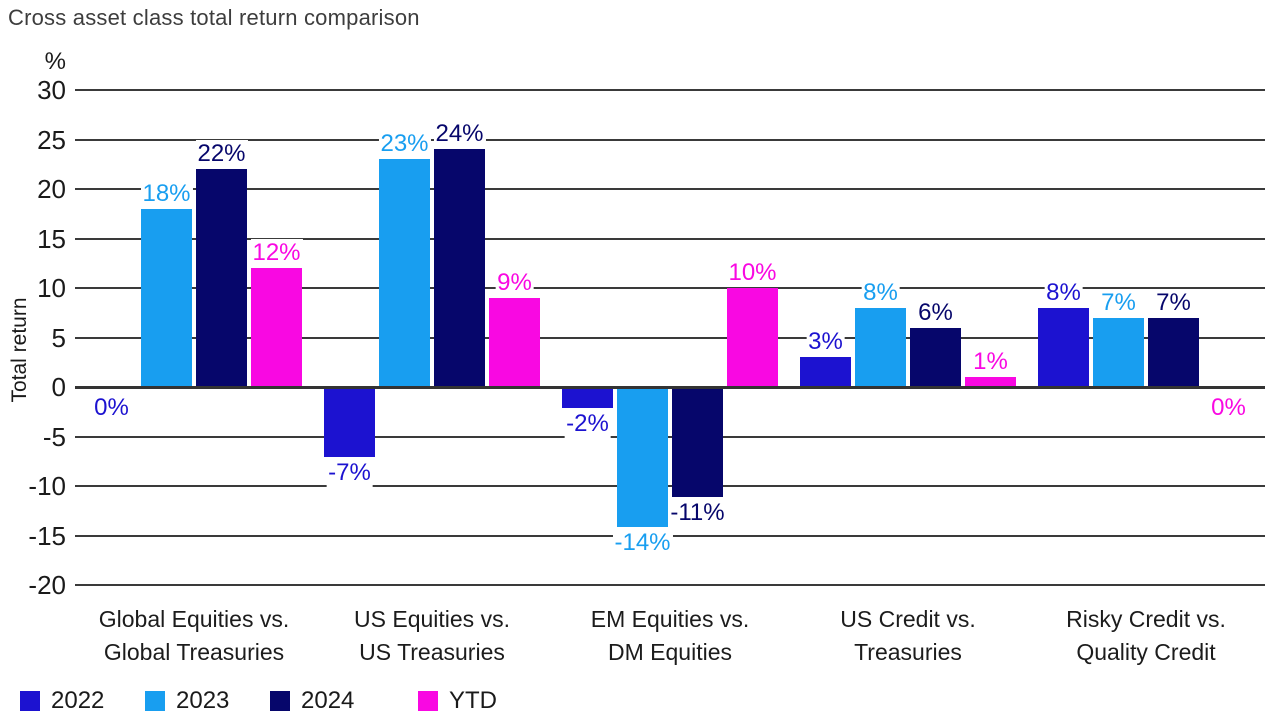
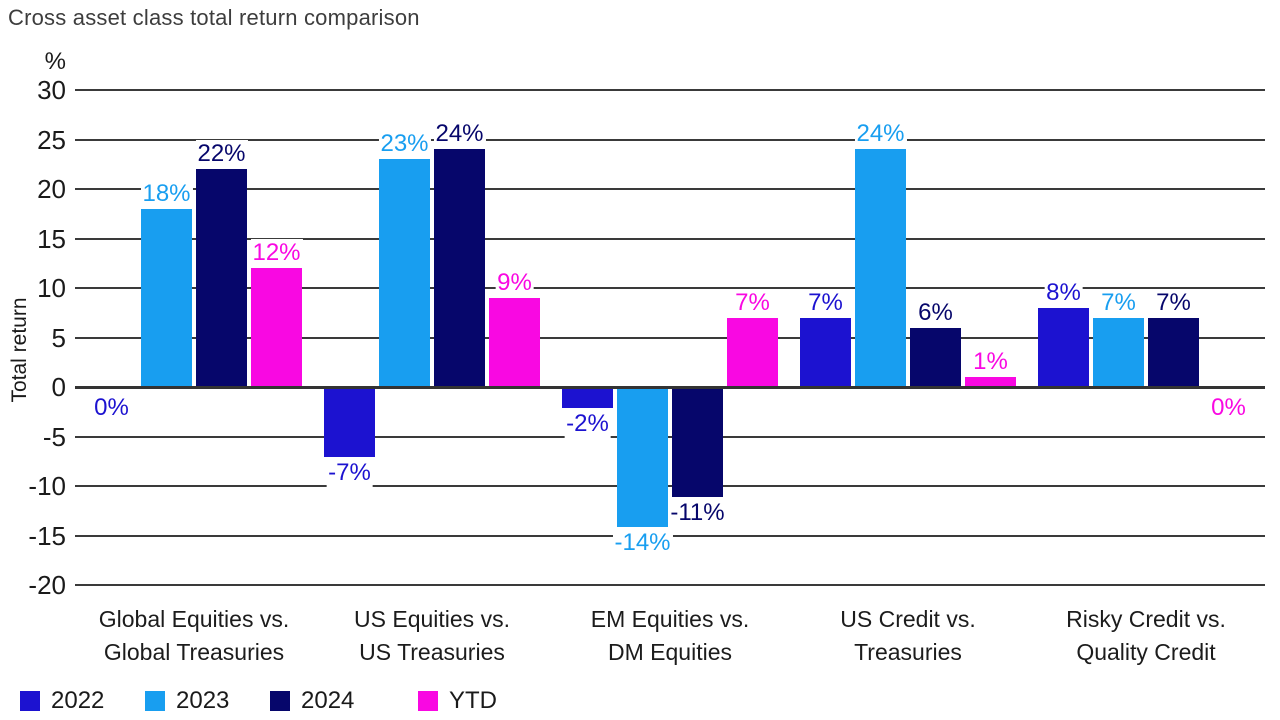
YTD/EM Equities vs. DM Equities: 10% -> 7%
2022/US Credit vs. Treasuries: 3% -> 7%
2023/US Credit vs. Treasuries: 8% -> 24%
